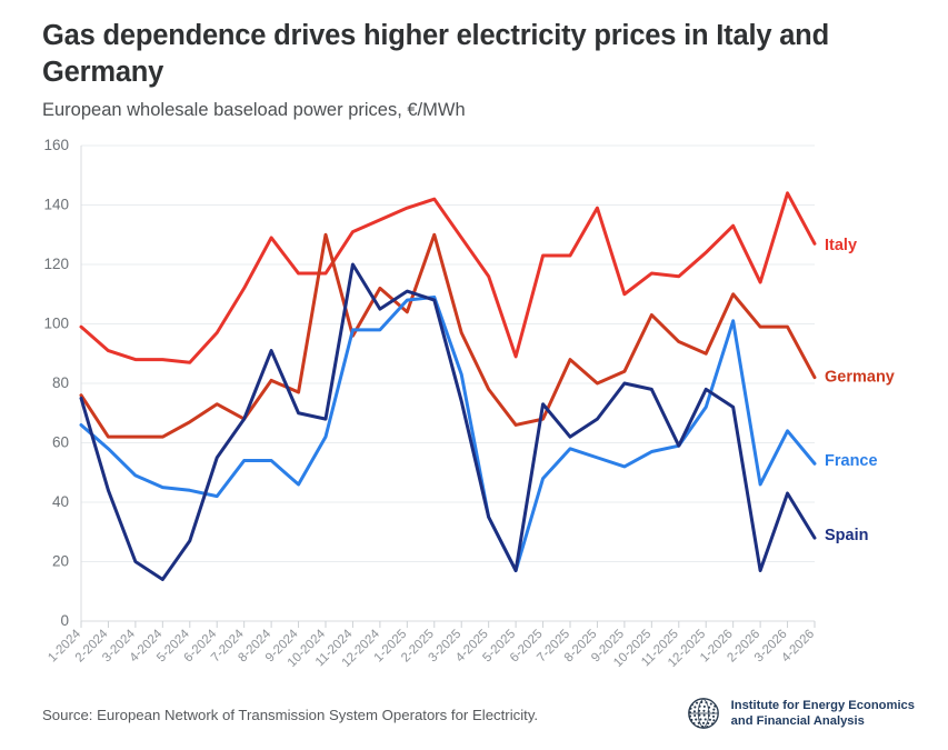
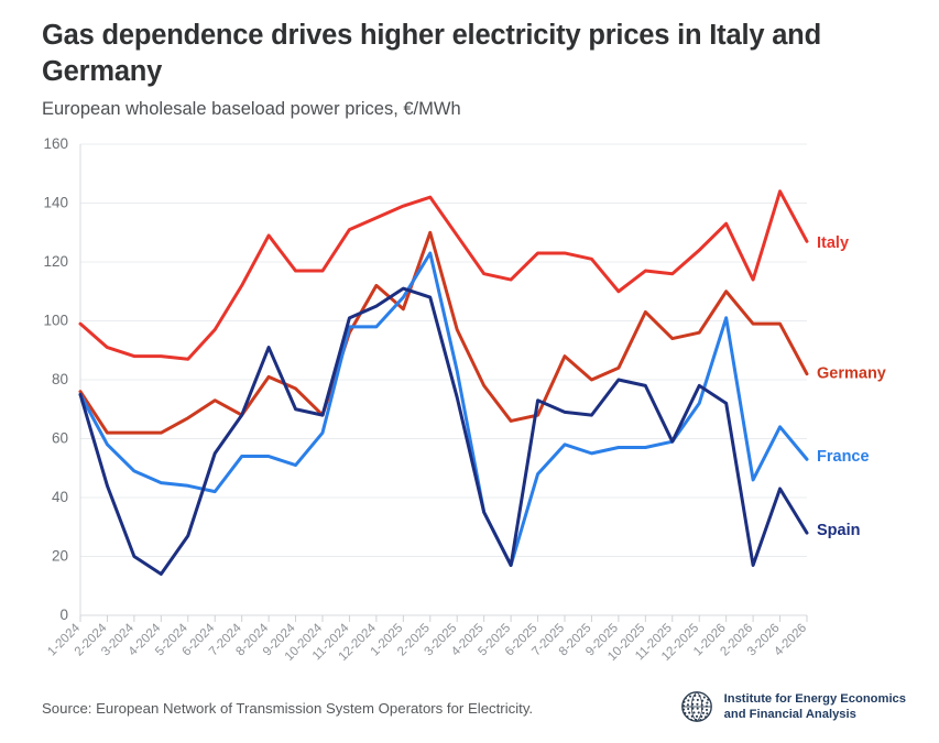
France/1-2024: 66 -> 75
France/9-2024: 46 -> 51
Germany/10-2024: 130 -> 68
Spain/11-2024: 120 -> 101
France/2-2025: 109 -> 123
Italy/5-2025: 89 -> 114
Spain/7-2025: 62 -> 69
Italy/8-2025: 139 -> 121
France/9-2025: 52 -> 57
Germany/12-2025: 90 -> 96
